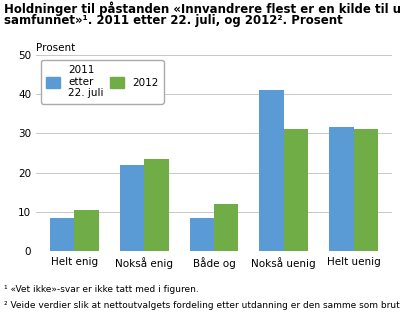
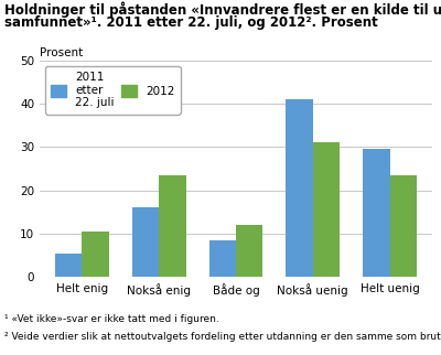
2011 etter 22. juli/Helt enig: 8.5 -> 5.5
2011 etter 22. juli/Nokså enig: 22.0 -> 16.0
2011 etter 22. juli/Helt uenig: 31.5 -> 29.5
2012/Helt uenig: 31.0 -> 23.5
